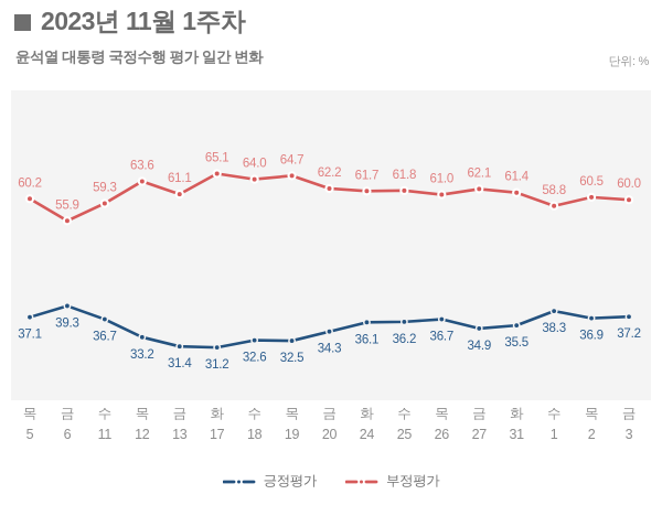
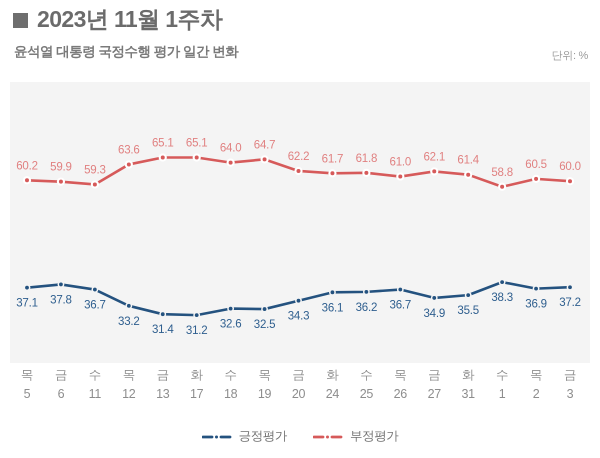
부정평가/금 6: 55.9 -> 59.9
긍정평가/금 6: 39.3 -> 37.8
부정평가/금 13: 61.1 -> 65.1
